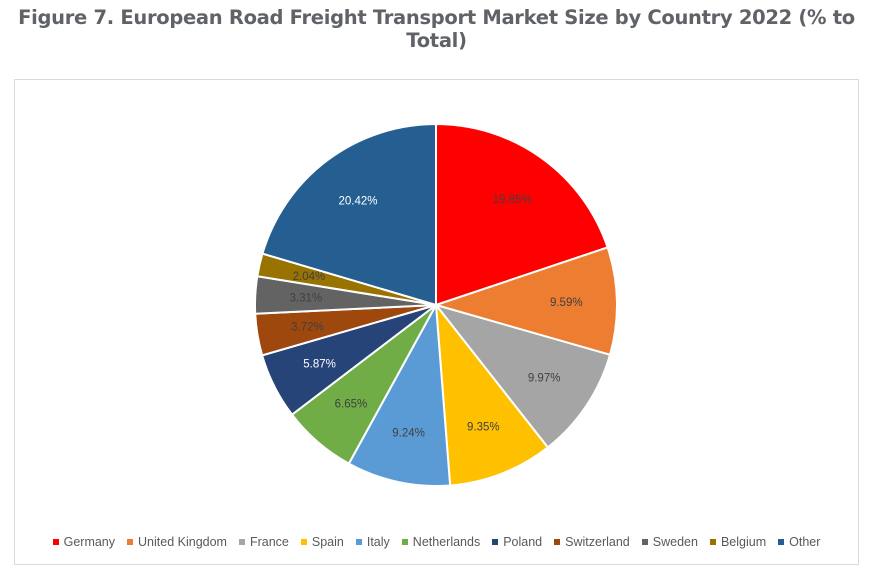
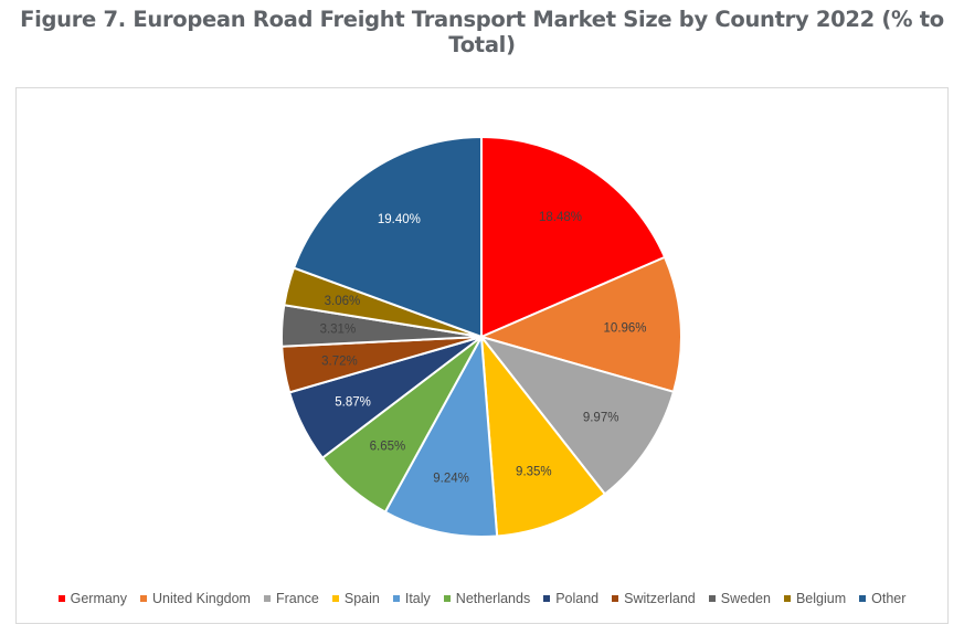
Germany: 19.85% -> 18.48%
United Kingdom: 9.59% -> 10.96%
Belgium: 2.04% -> 3.06%
Other: 20.42% -> 19.40%
